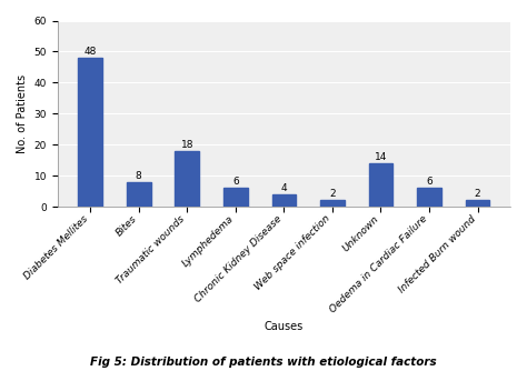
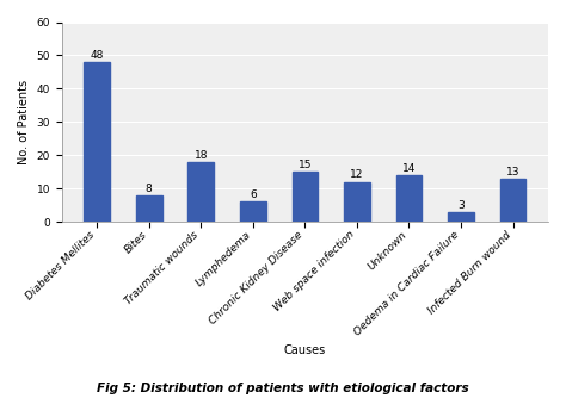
Chronic Kidney Disease: 4 -> 15
Web space infection: 2 -> 12
Oedema in Cardiac Failure: 6 -> 3
Infected Burn wound: 2 -> 13
